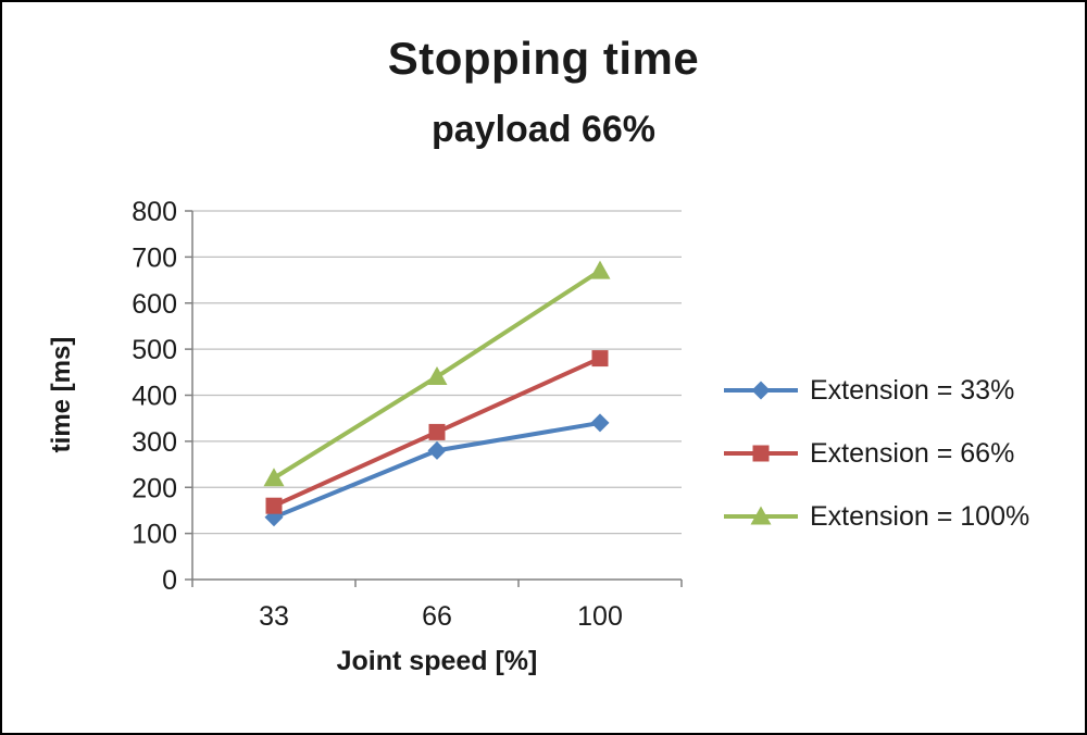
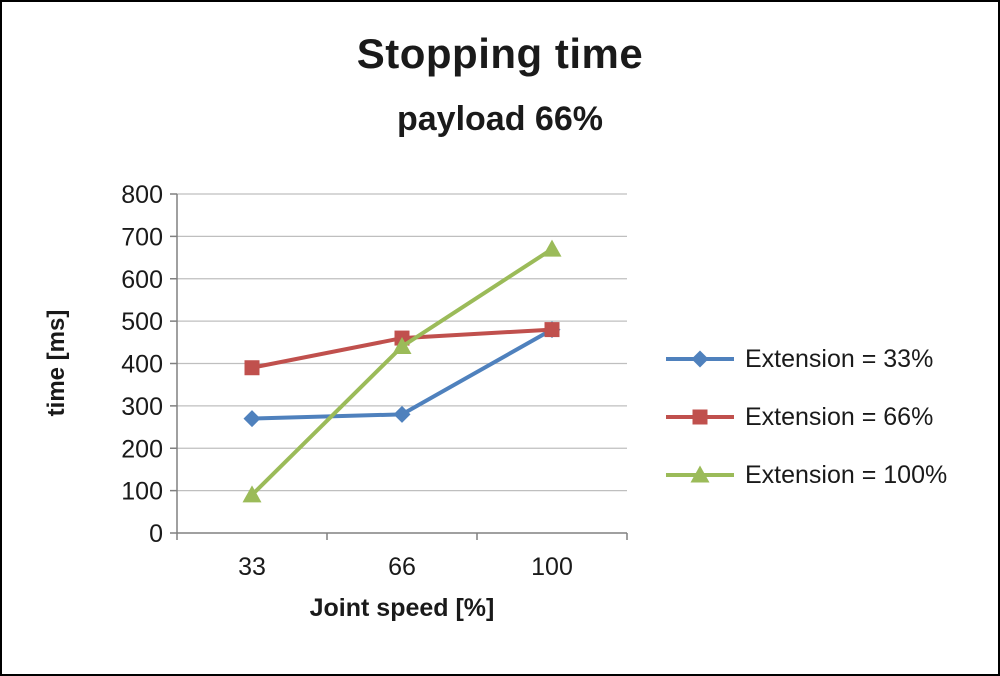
Extension = 33%/33: 140 -> 270
Extension = 66%/33: 160 -> 390
Extension = 100%/33: 220 -> 90
Extension = 66%/66: 320 -> 460
Extension = 33%/100: 340 -> 480
